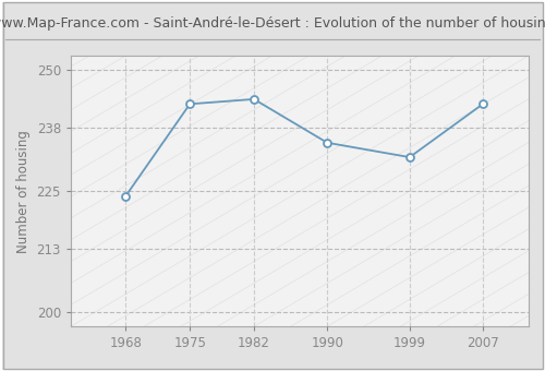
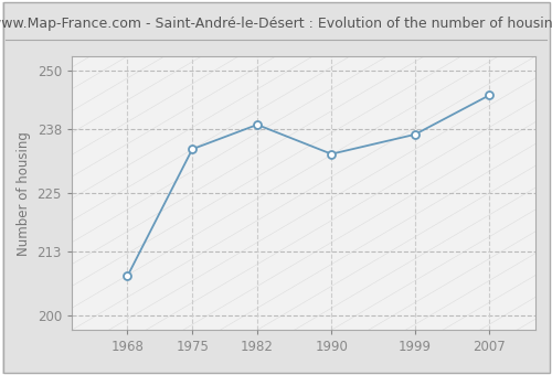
1968: 224 -> 208
1975: 243 -> 234
1982: 244 -> 239
1990: 235 -> 233
1999: 232 -> 237
2007: 243 -> 245
